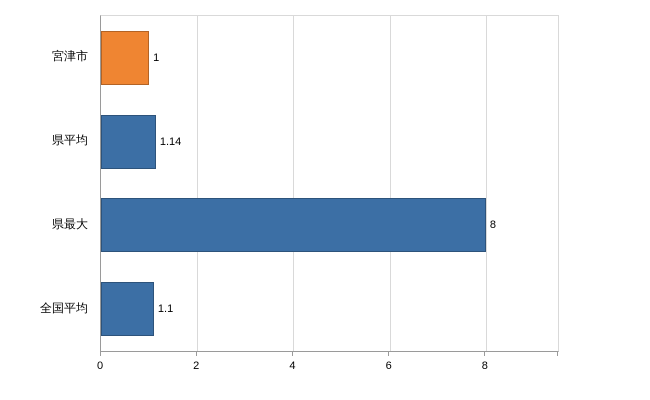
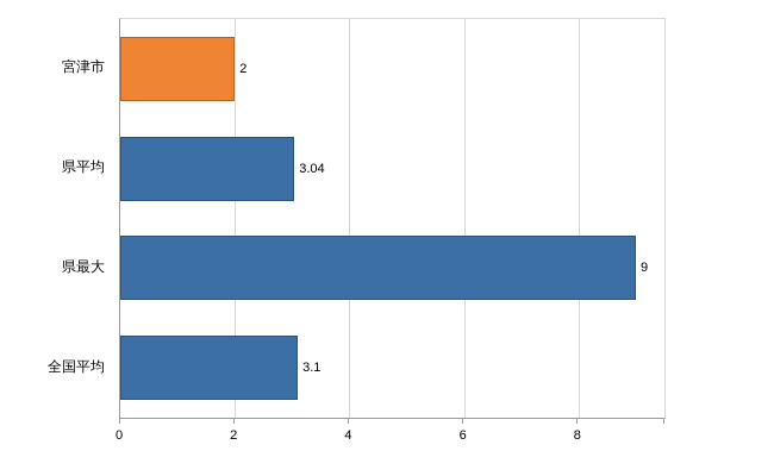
宮津市: 1 -> 2
県平均: 1.14 -> 3.04
県最大: 8 -> 9
全国平均: 1.1 -> 3.1
